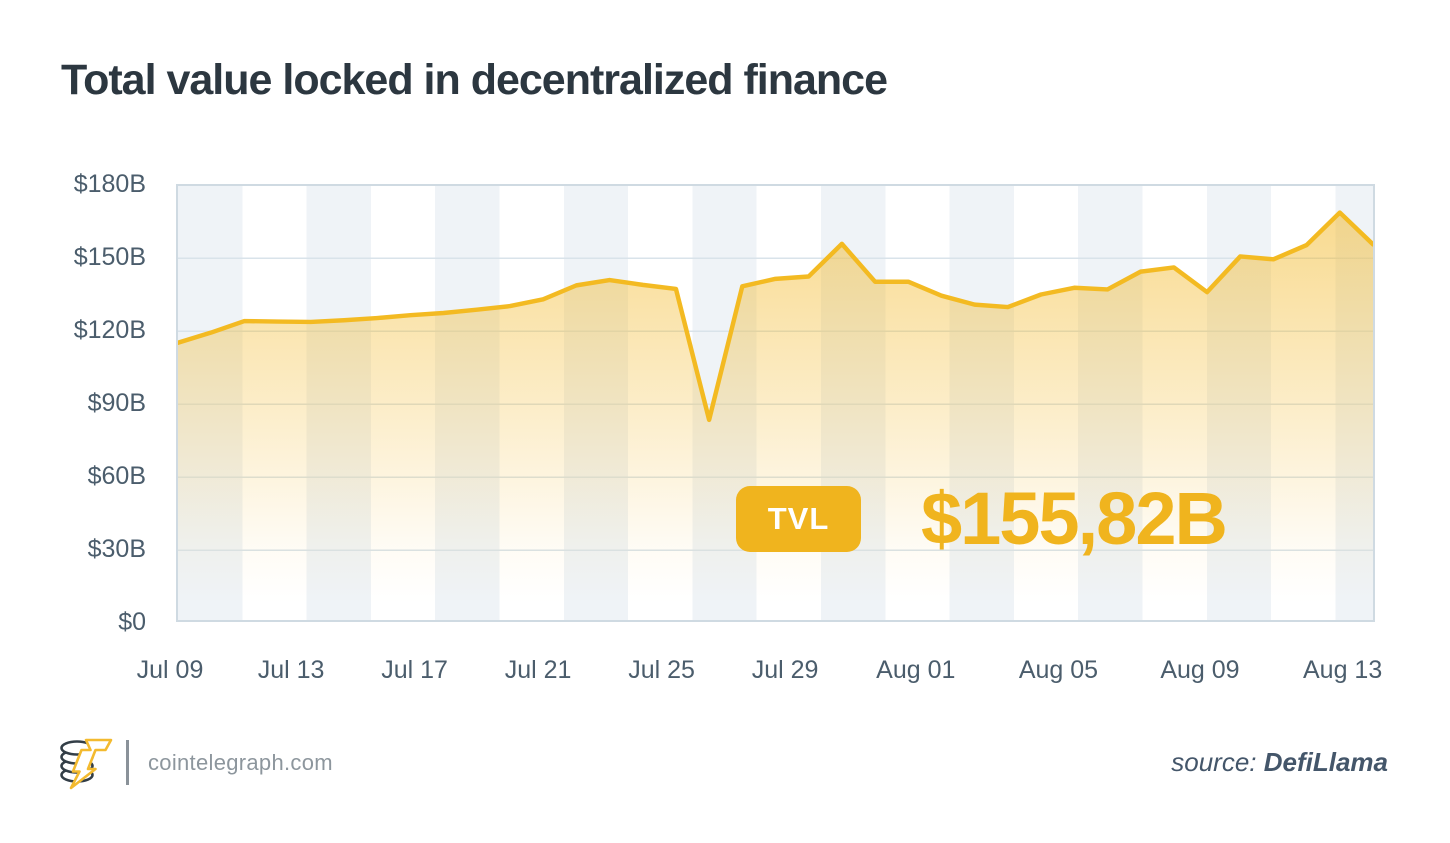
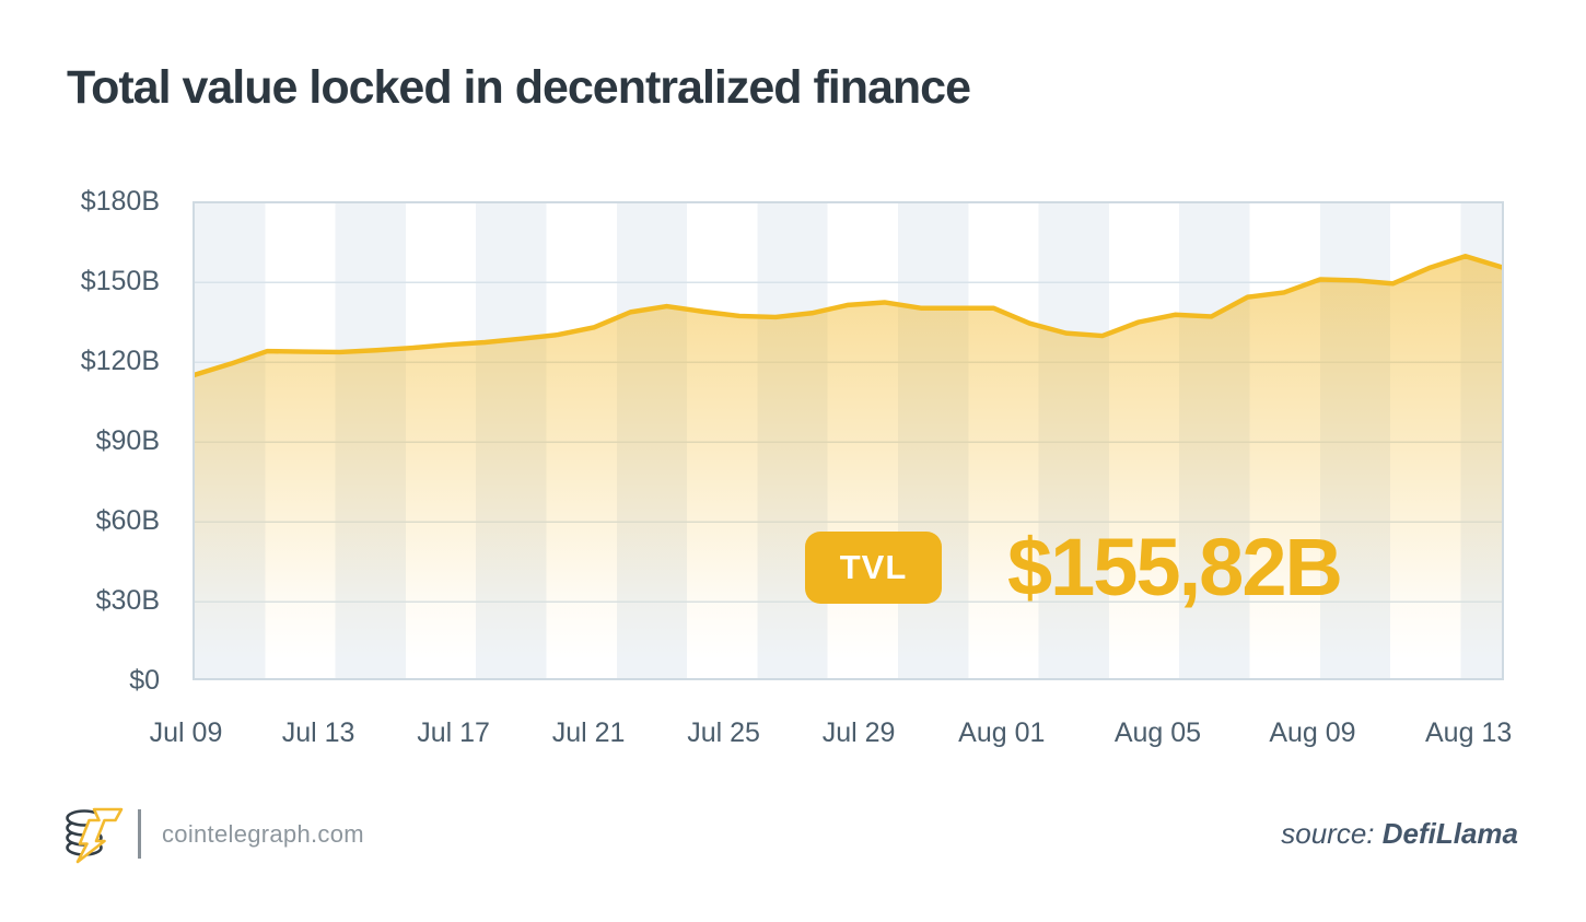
Jul 25: $83B -> $137B
Jul 29: $156B -> $140B
Aug 09: $136B -> $151B
Aug 13: $169B -> $160B
